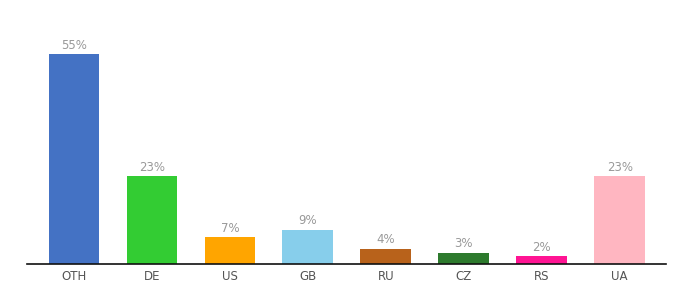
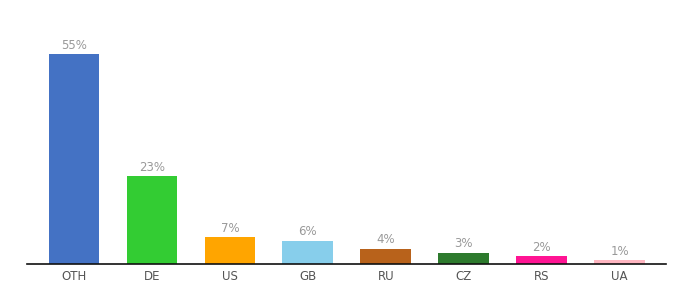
GB: 9% -> 6%
UA: 23% -> 1%
